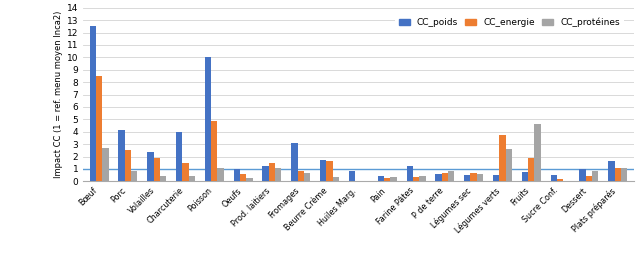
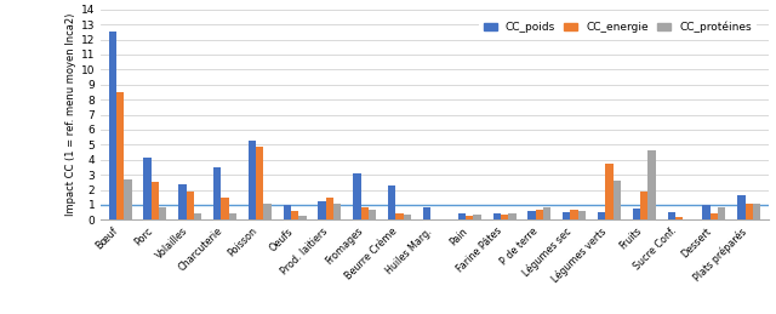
CC_poids/Charcuterie: 4.0 -> 3.5
CC_poids/Poisson: 10.0 -> 5.3
CC_poids/Beurre Crème: 1.7 -> 2.3
CC_energie/Beurre Crème: 1.6 -> 0.4
CC_poids/Farine Pâtes: 1.2 -> 0.5
